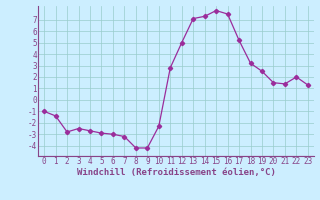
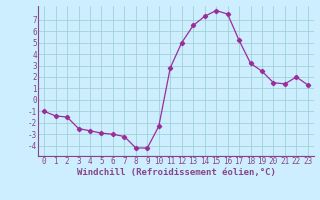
2: -2.8 -> -1.5
13: 7.1 -> 6.5
